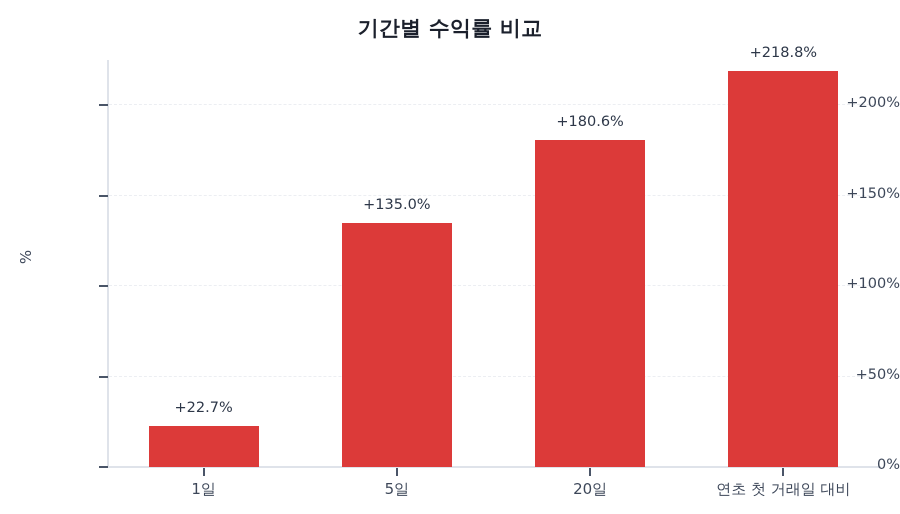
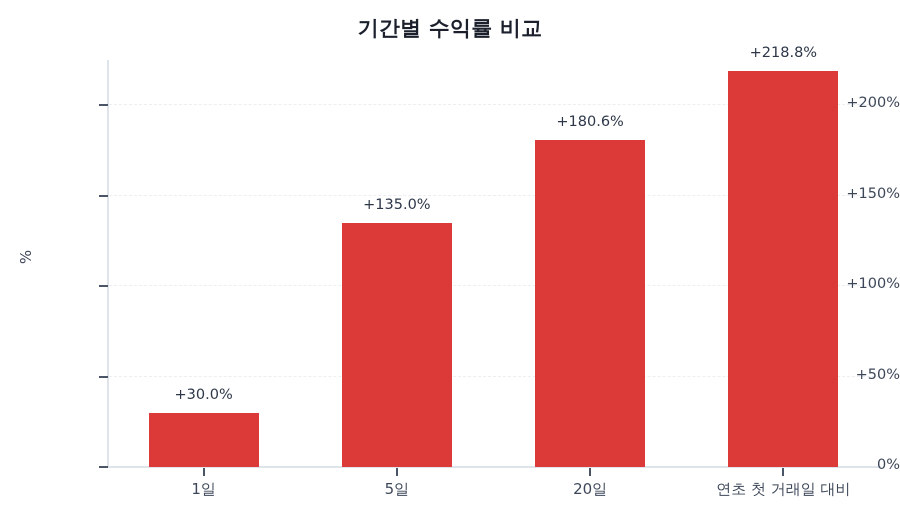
1일: +22.7% -> +30.0%
